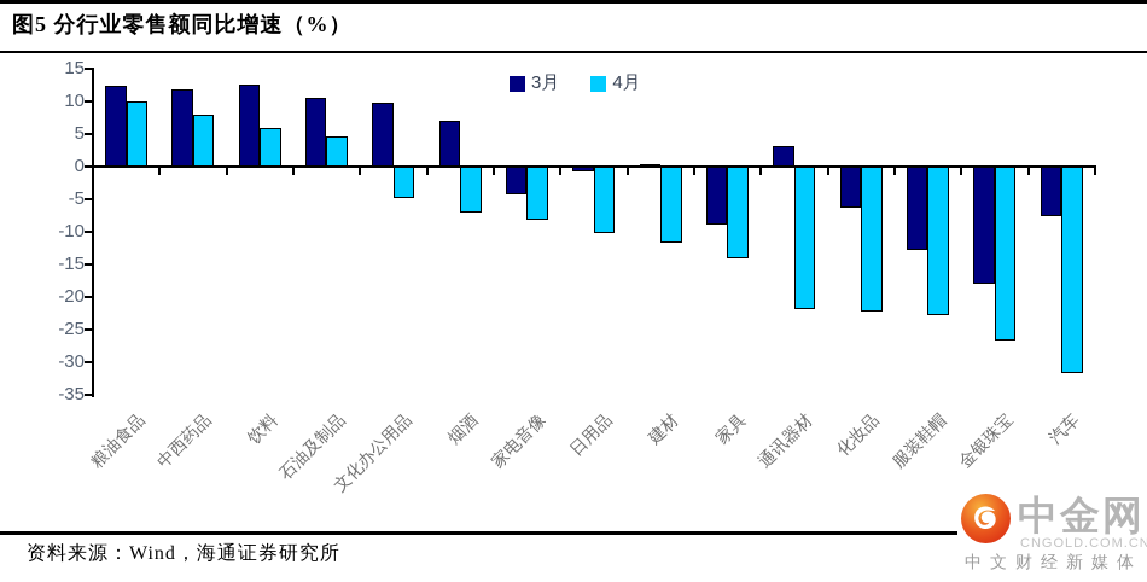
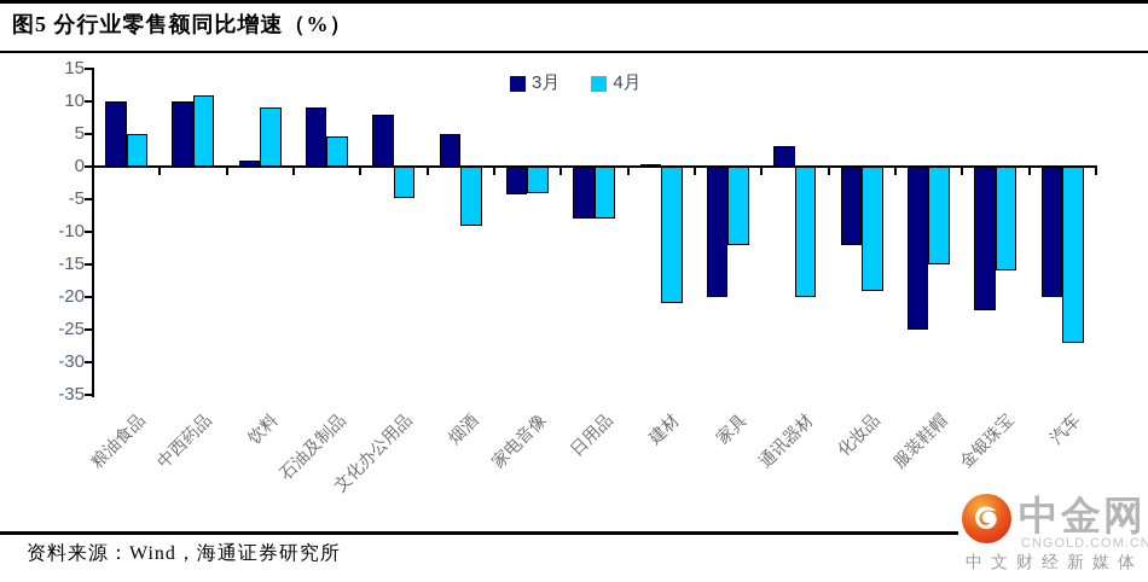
3月/粮油食品: 12 -> 10
4月/粮油食品: 10 -> 5
3月/中西药品: 12 -> 10
4月/中西药品: 8 -> 11
3月/饮料: 13 -> 1
4月/饮料: 6 -> 9
3月/石油及制品: 10 -> 9
3月/文化办公用品: 10 -> 8
3月/烟酒: 7 -> 5
4月/烟酒: -7 -> -9
4月/家电音像: -8 -> -4
3月/日用品: -1 -> -8
4月/日用品: -10 -> -8
4月/建材: -12 -> -21
3月/家具: -9 -> -20
4月/家具: -14 -> -12
4月/通讯器材: -22 -> -20
3月/化妆品: -6 -> -12
4月/化妆品: -22 -> -19
3月/服装鞋帽: -13 -> -25
4月/服装鞋帽: -23 -> -15
3月/金银珠宝: -18 -> -22
4月/金银珠宝: -27 -> -16
3月/汽车: -8 -> -20
4月/汽车: -32 -> -27
